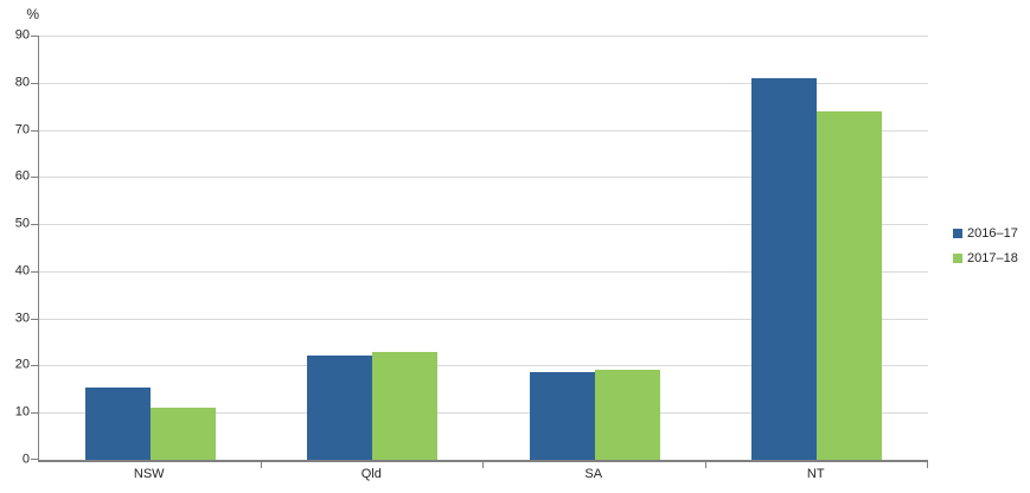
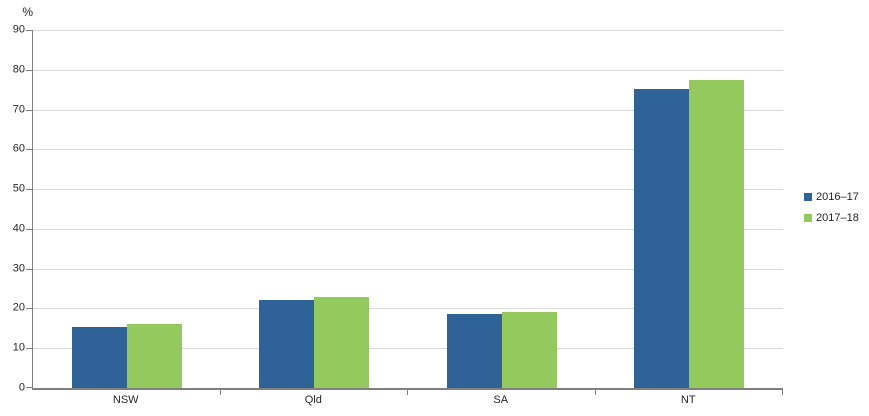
2017–18/NSW: 11 -> 16
2016–17/NT: 81 -> 75
2017–18/NT: 74 -> 77
